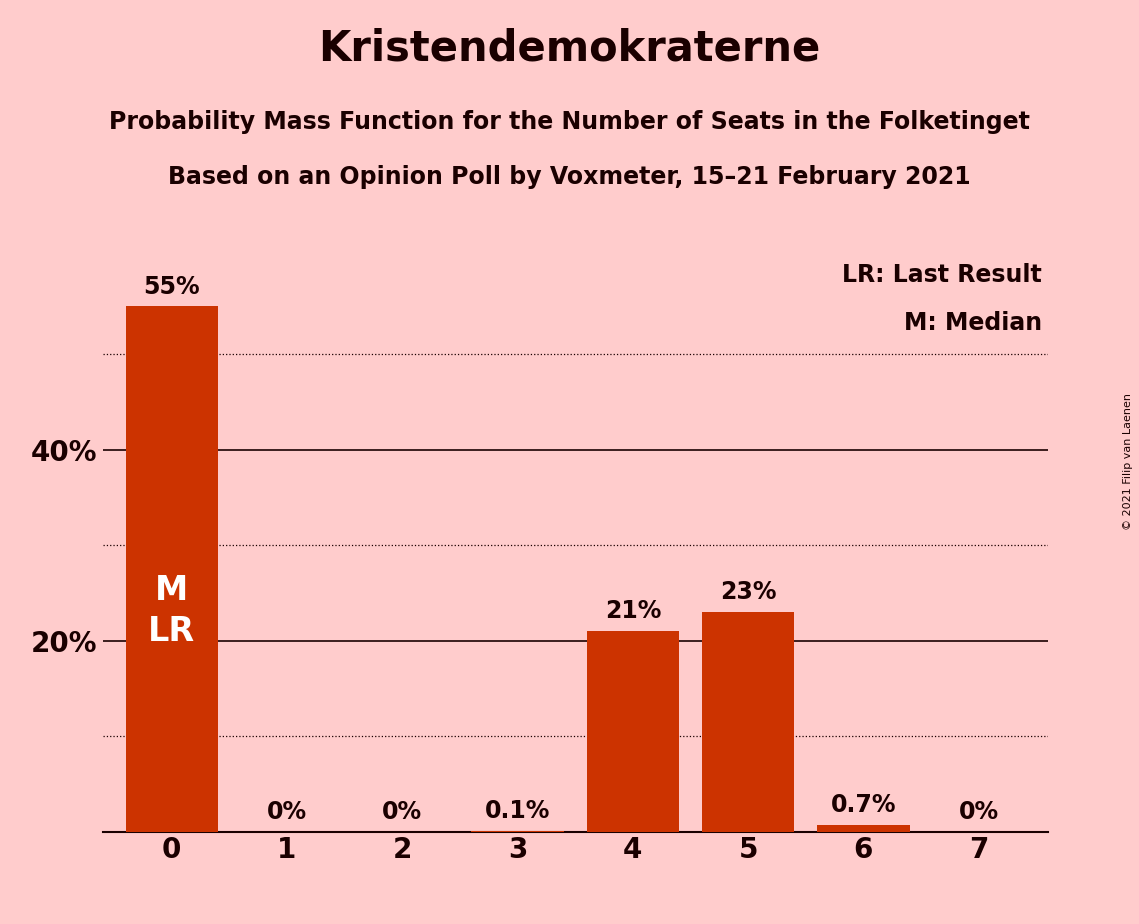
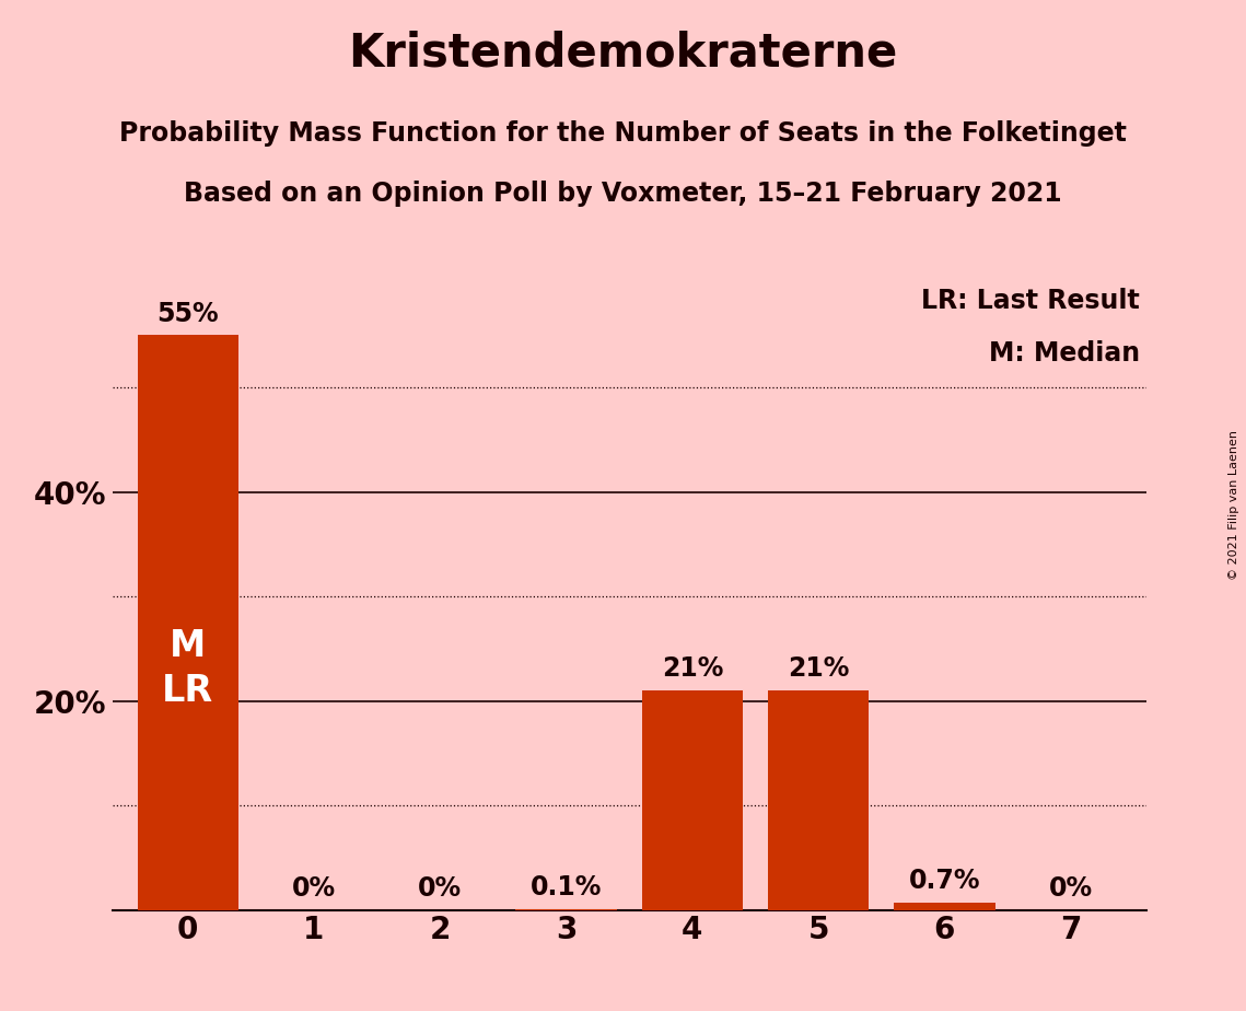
5: 23% -> 21%
